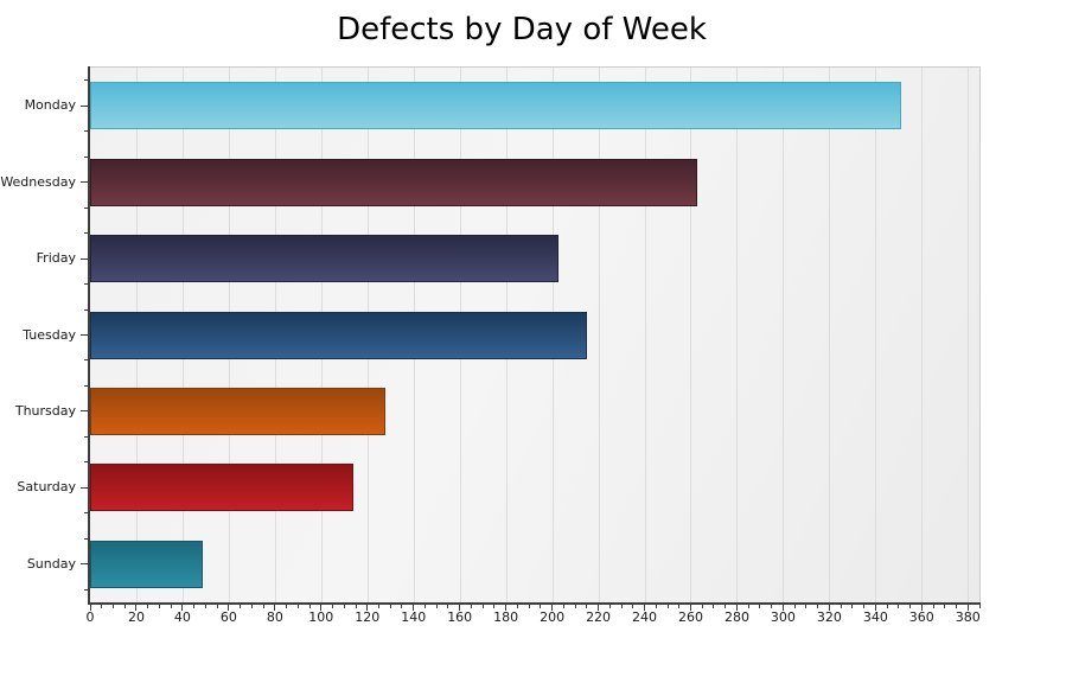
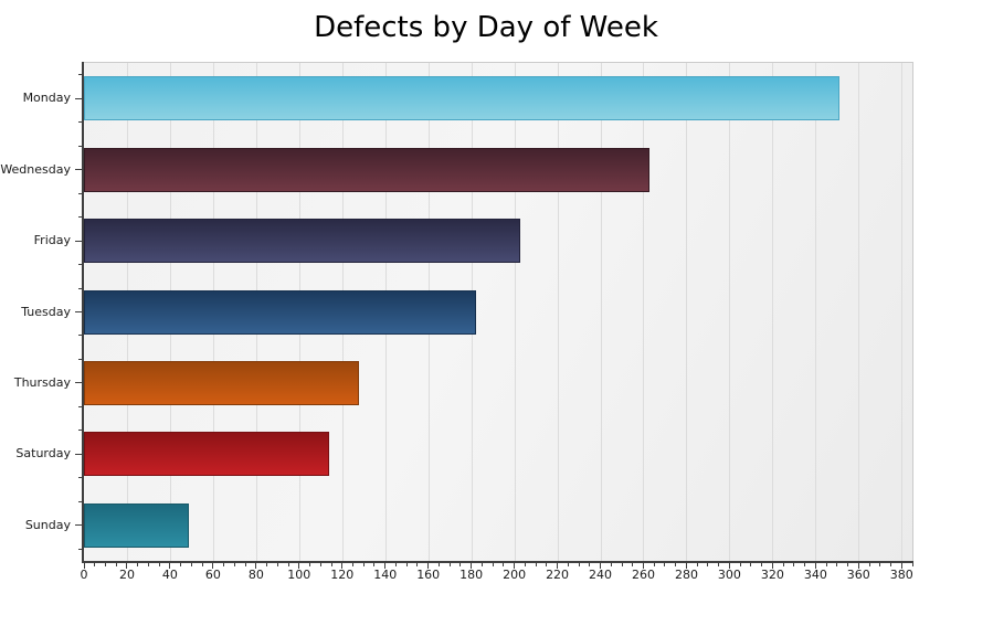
Tuesday: 215 -> 182
